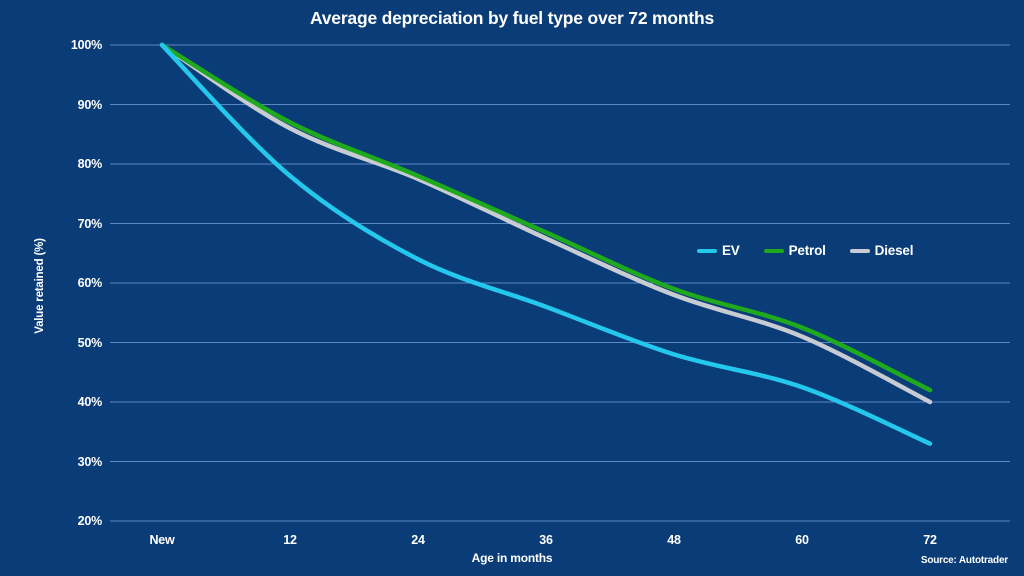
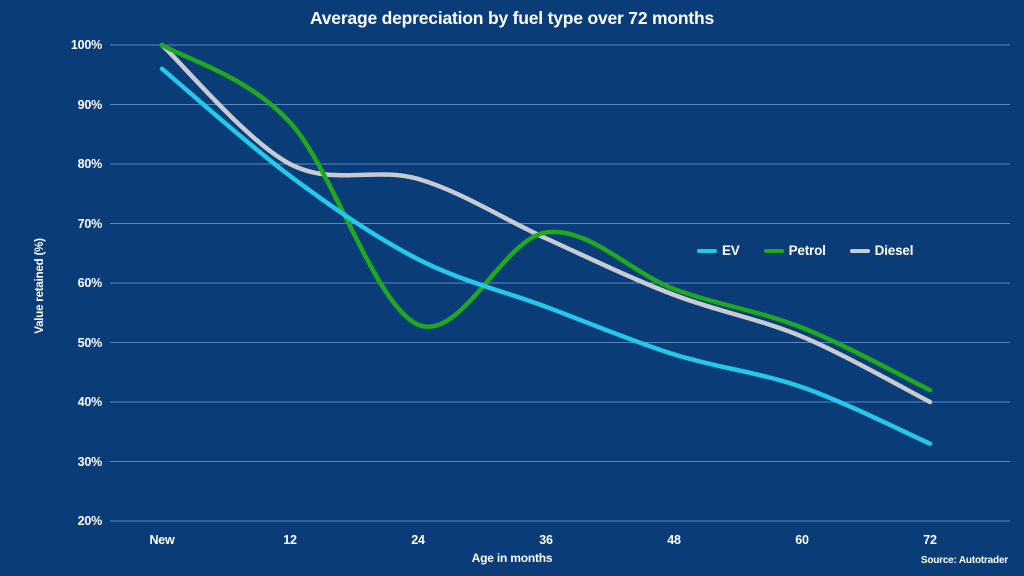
EV/New: 100% -> 96%
Diesel/12: 86% -> 80%
Petrol/24: 78% -> 53%
